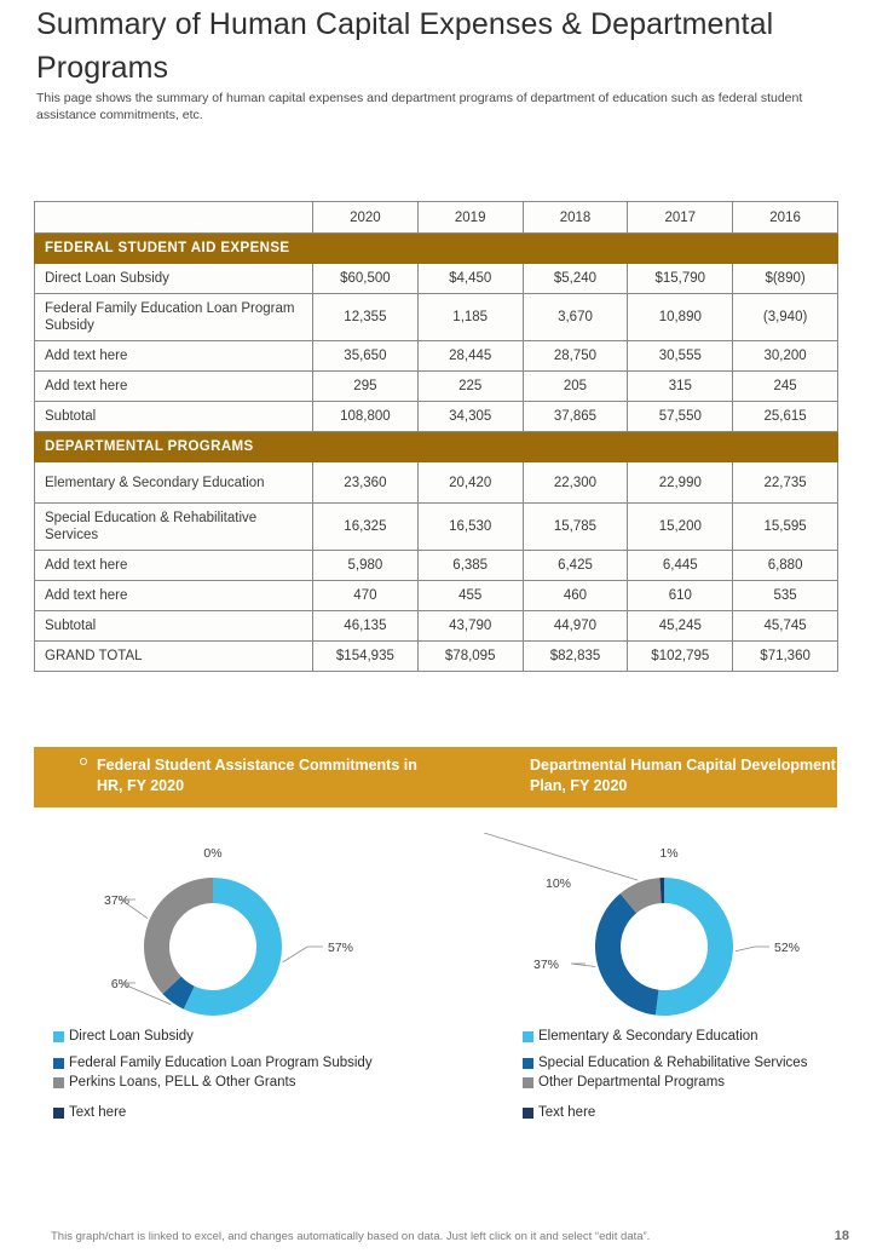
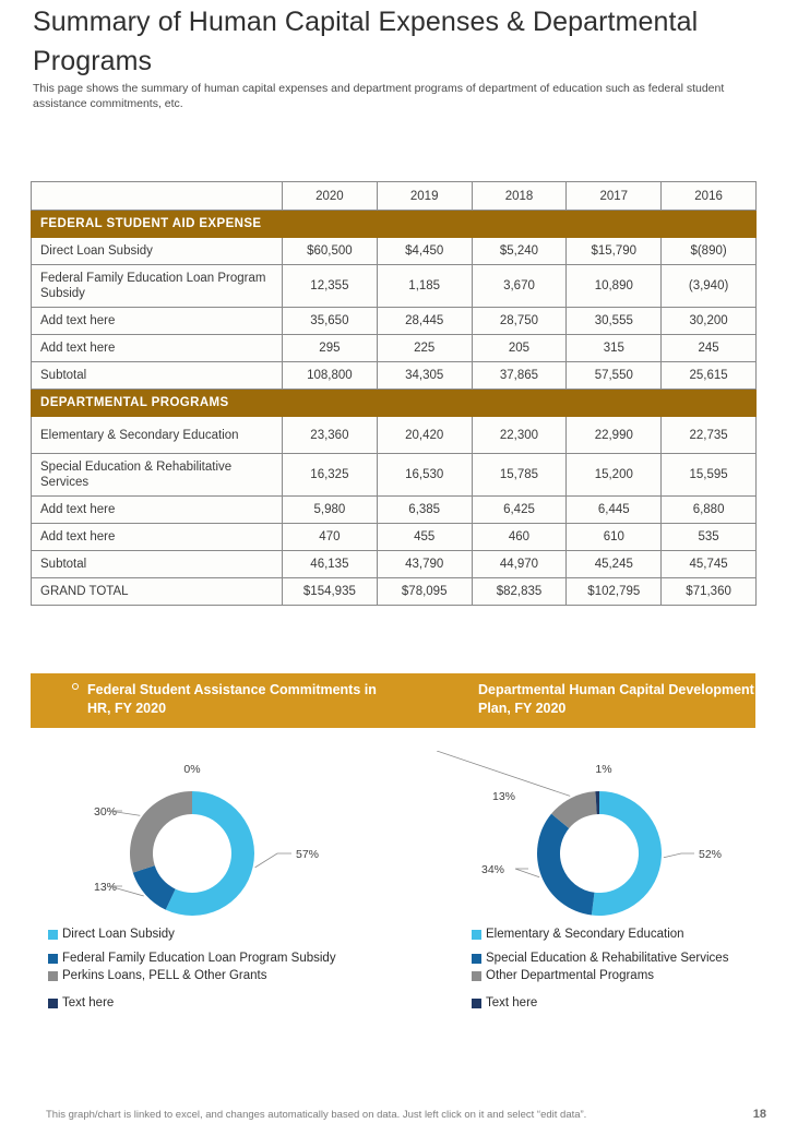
Federal Student Assistance Commitments in HR, FY 2020/Federal Family Education Loan Program Subsidy: 6% -> 13%
Federal Student Assistance Commitments in HR, FY 2020/Perkins Loans, PELL & Other Grants: 37% -> 30%
Departmental Human Capital Development Plan, FY 2020/Special Education & Rehabilitative Services: 37% -> 34%
Departmental Human Capital Development Plan, FY 2020/Other Departmental Programs: 10% -> 13%
